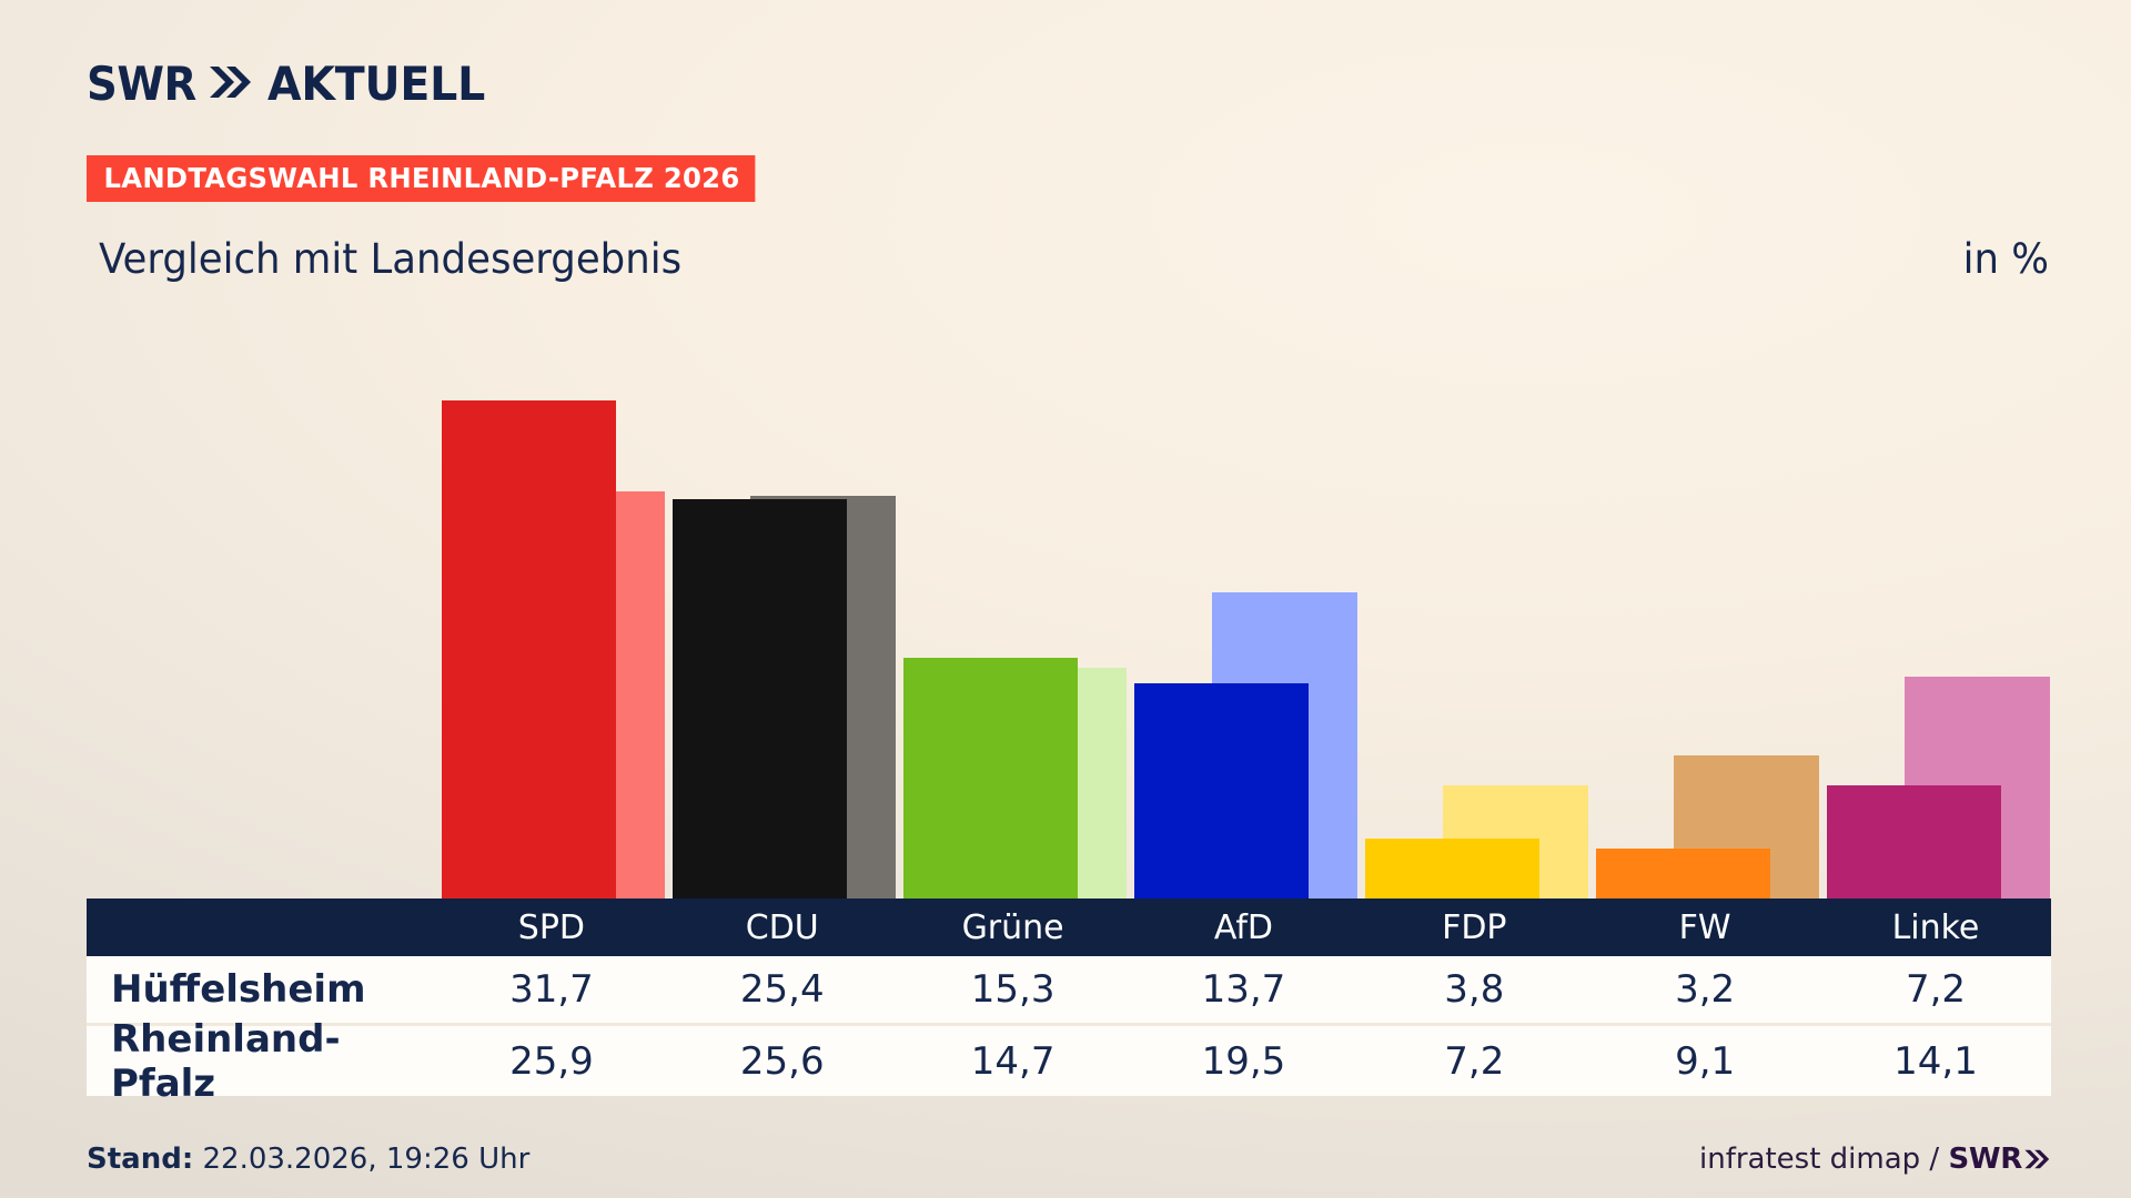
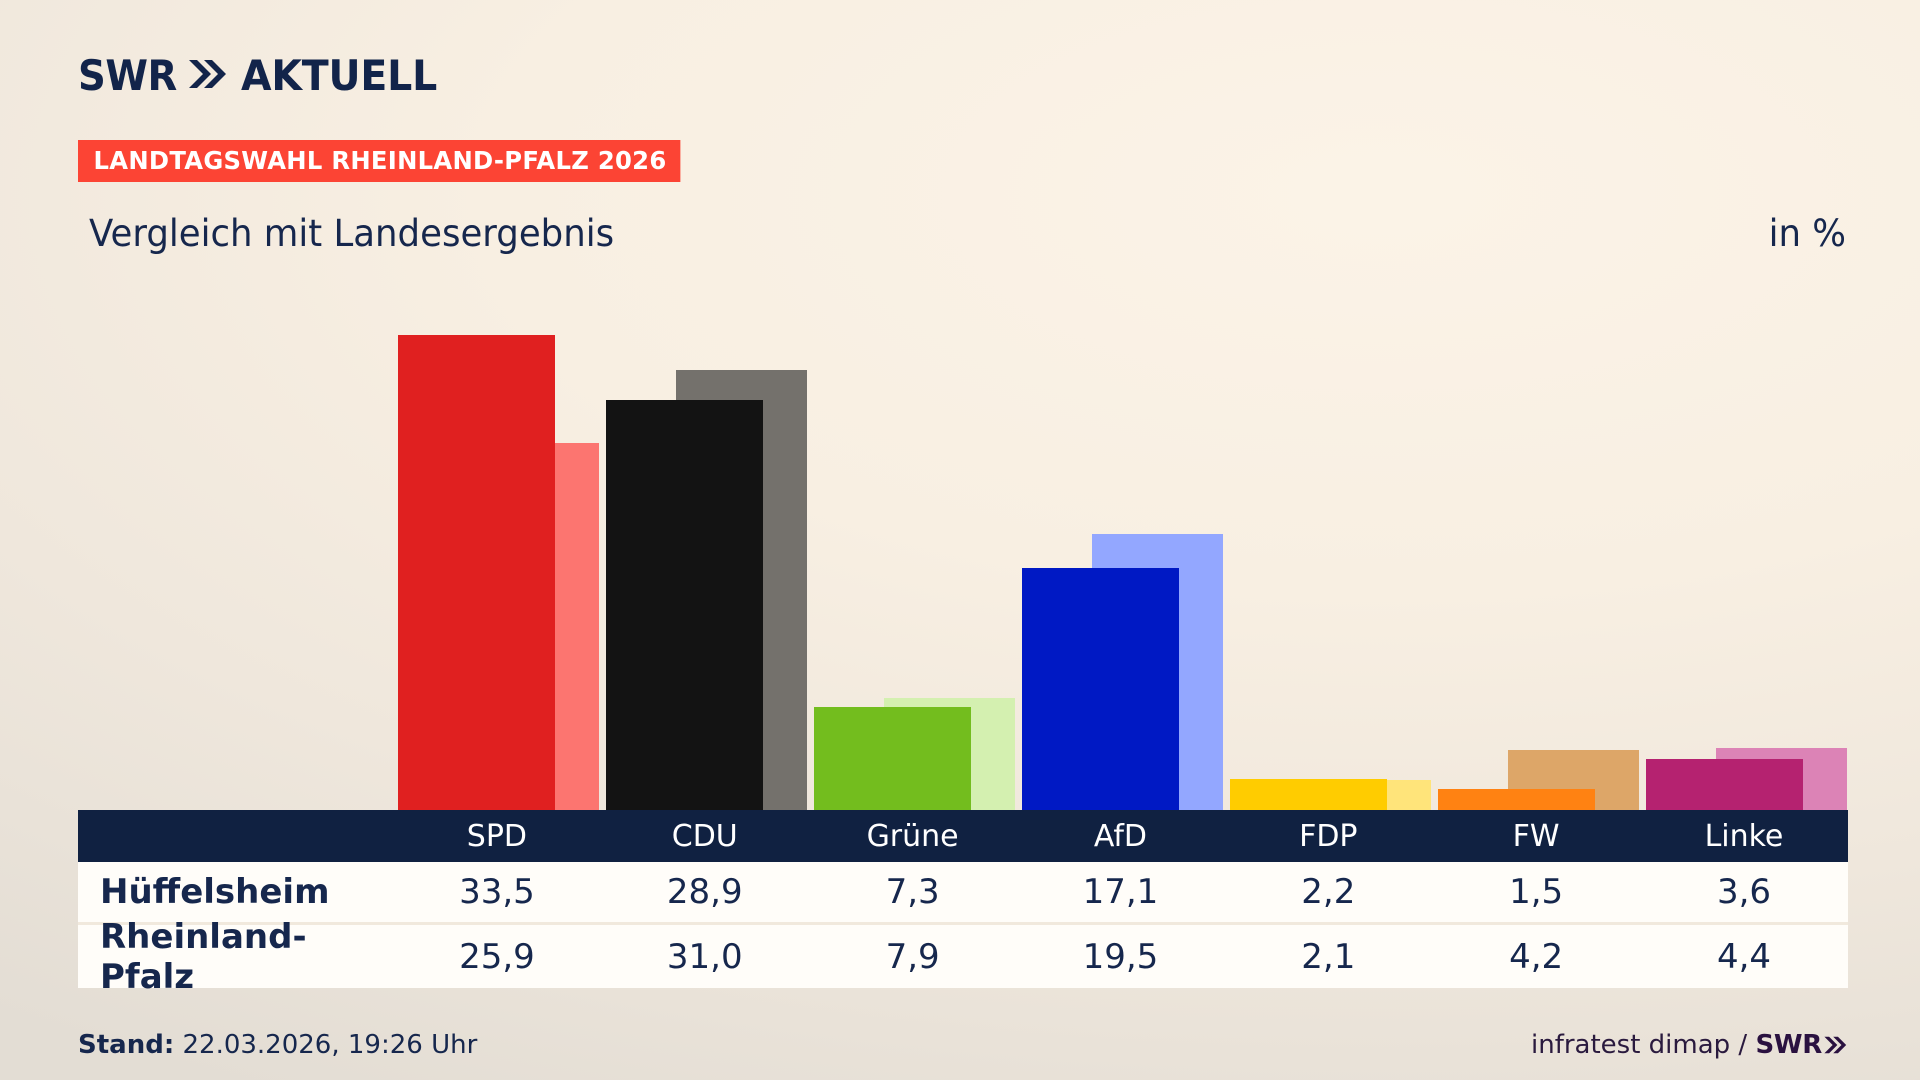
Hüffelsheim/SPD: 31,7 -> 33,5
Hüffelsheim/CDU: 25,4 -> 28,9
Rheinland-Pfalz/CDU: 25,6 -> 31,0
Hüffelsheim/Grüne: 15,3 -> 7,3
Rheinland-Pfalz/Grüne: 14,7 -> 7,9
Hüffelsheim/AfD: 13,7 -> 17,1
Hüffelsheim/FDP: 3,8 -> 2,2
Rheinland-Pfalz/FDP: 7,2 -> 2,1
Hüffelsheim/FW: 3,2 -> 1,5
Rheinland-Pfalz/FW: 9,1 -> 4,2
Hüffelsheim/Linke: 7,2 -> 3,6
Rheinland-Pfalz/Linke: 14,1 -> 4,4
